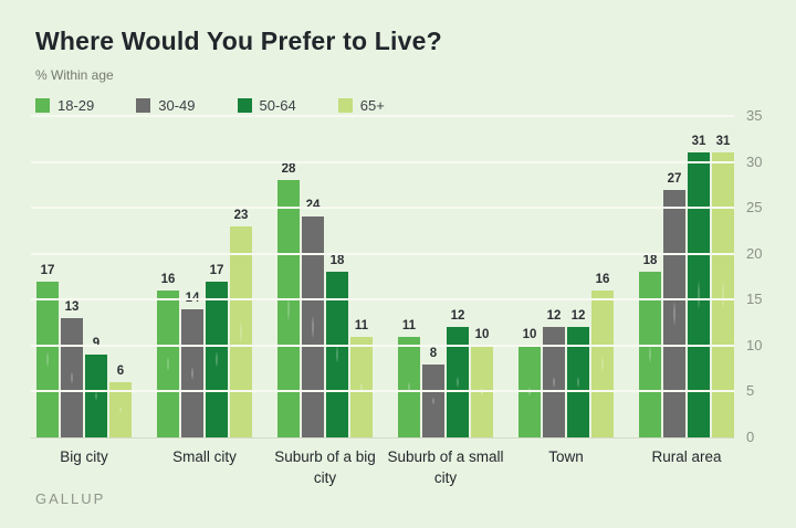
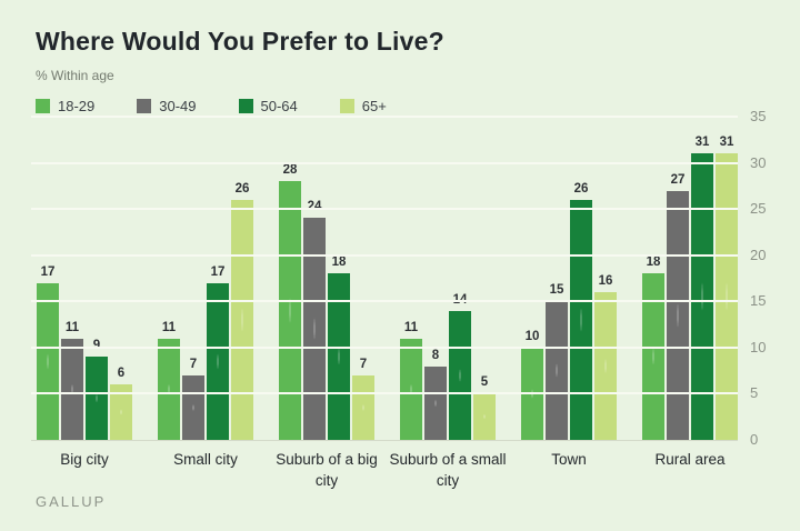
30-49/Big city: 13 -> 11
18-29/Small city: 16 -> 11
30-49/Small city: 14 -> 7
65+/Small city: 23 -> 26
65+/Suburb of a big city: 11 -> 7
50-64/Suburb of a small city: 12 -> 14
65+/Suburb of a small city: 10 -> 5
30-49/Town: 12 -> 15
50-64/Town: 12 -> 26
